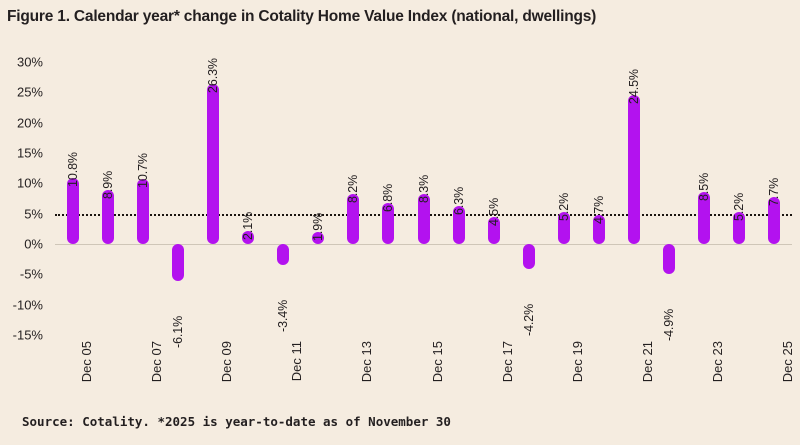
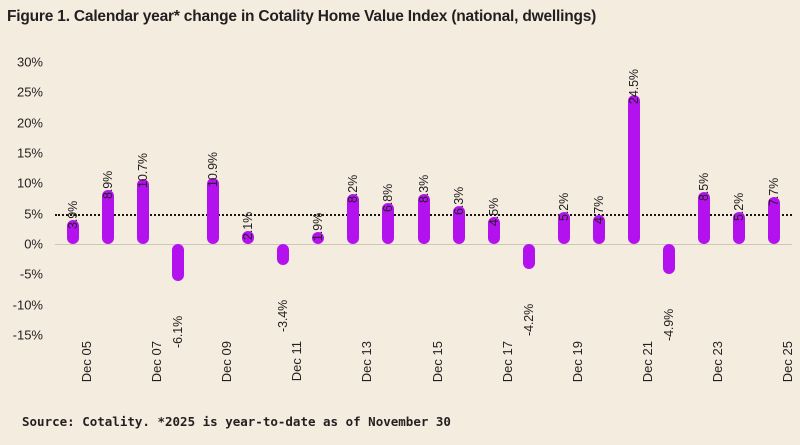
Dec 05: 10.8% -> 3.9%
Dec 09: 26.3% -> 10.9%
